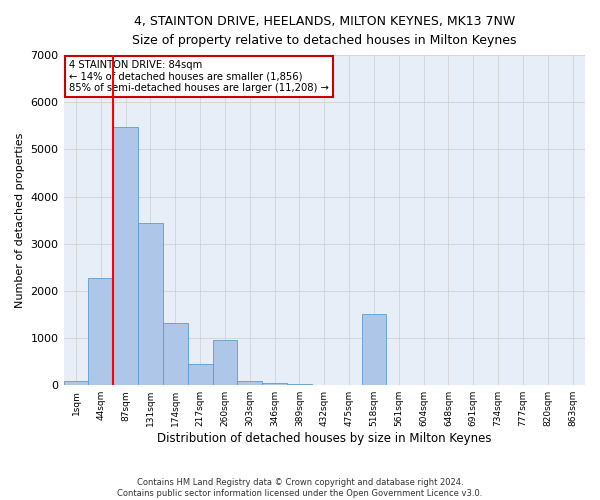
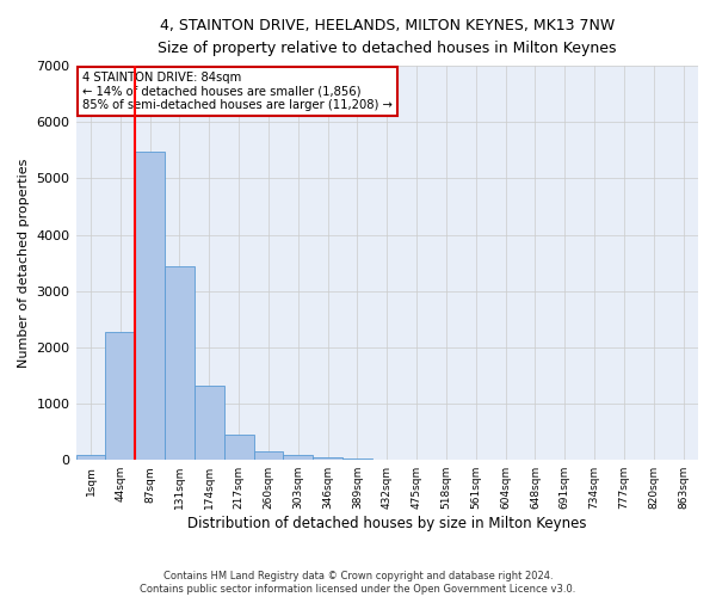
260sqm: 950 -> 160
518sqm: 1500 -> 0
